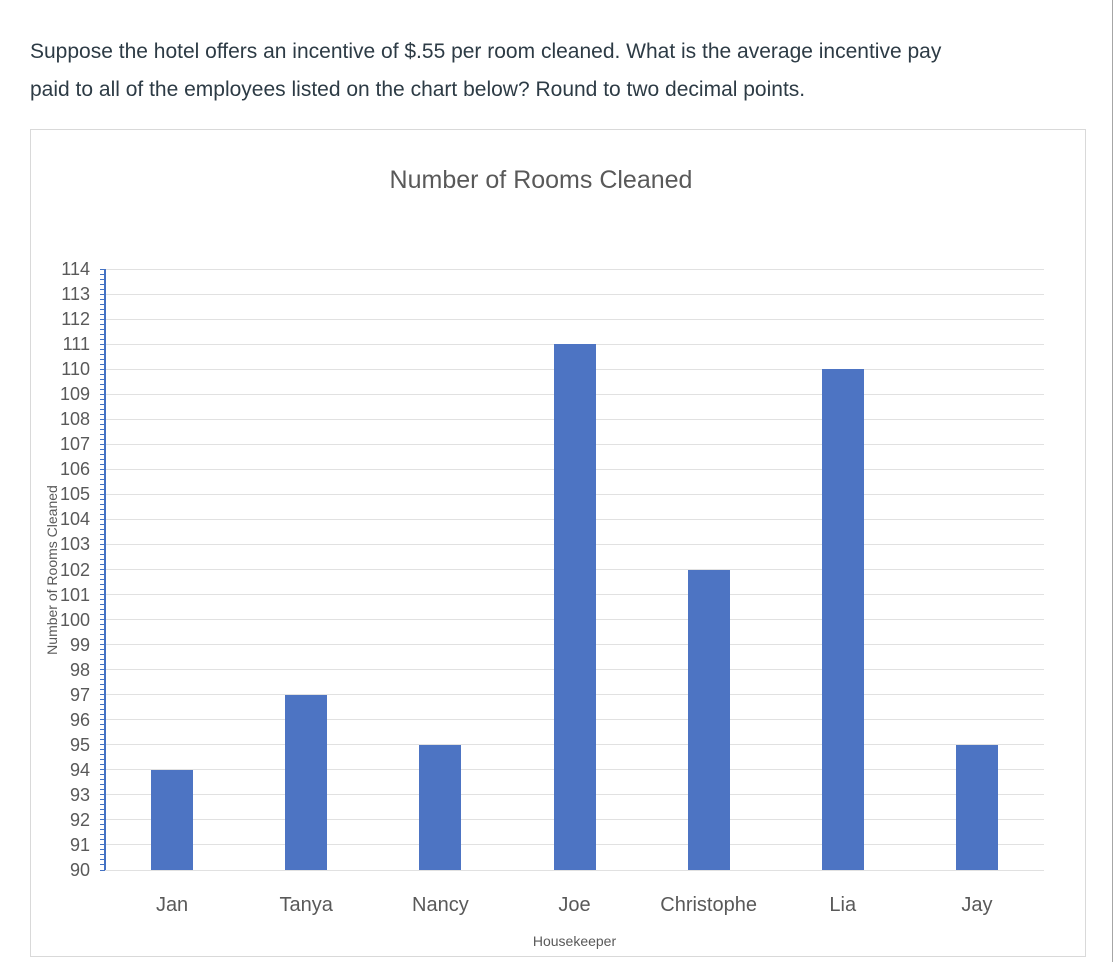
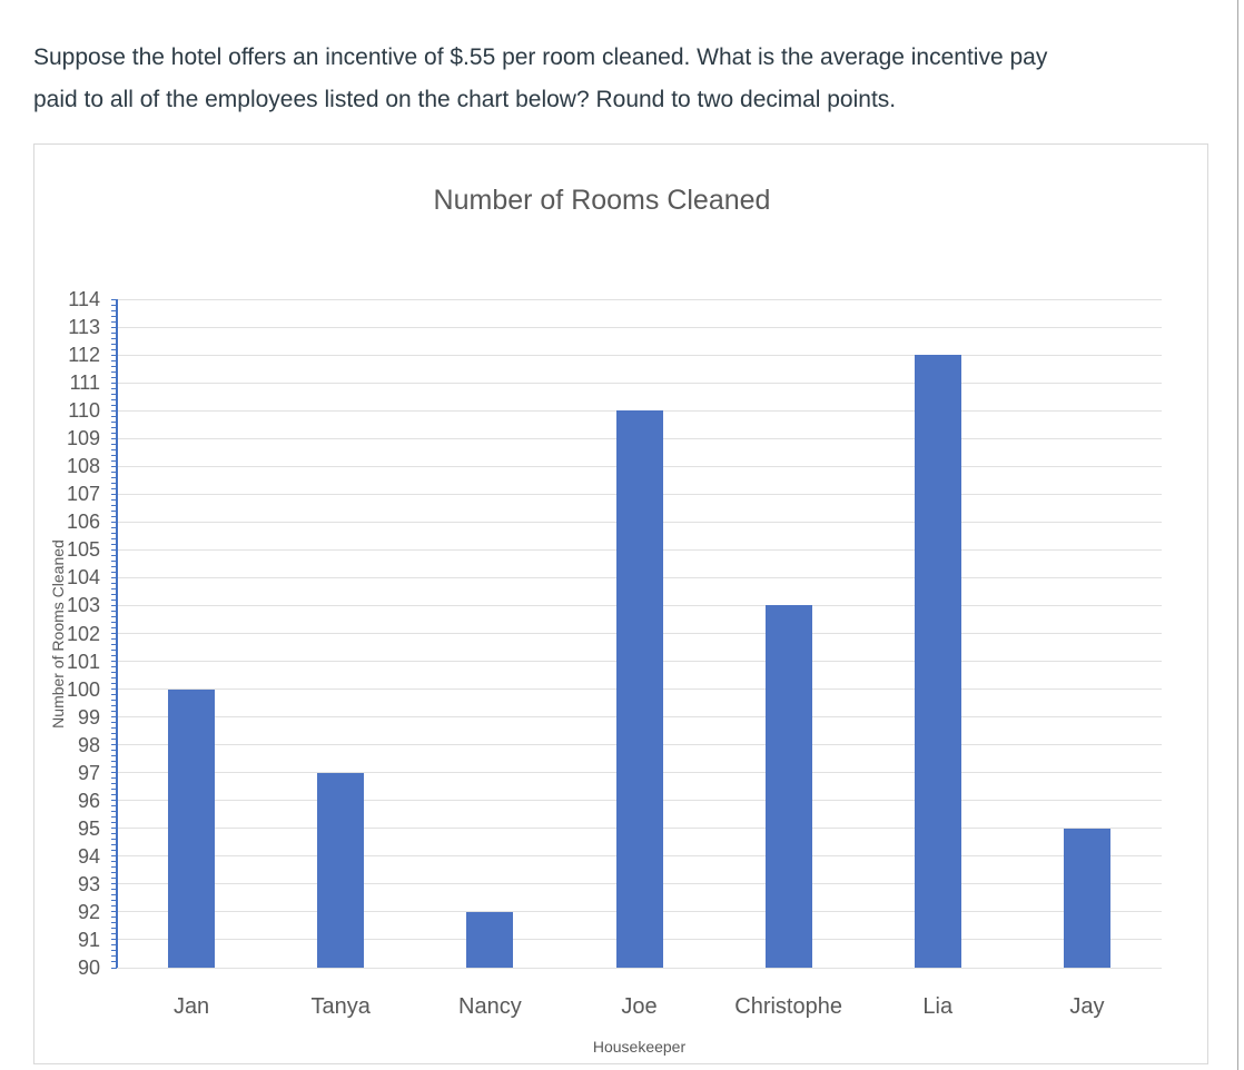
Jan: 94 -> 100
Nancy: 95 -> 92
Joe: 111 -> 110
Christophe: 102 -> 103
Lia: 110 -> 112
